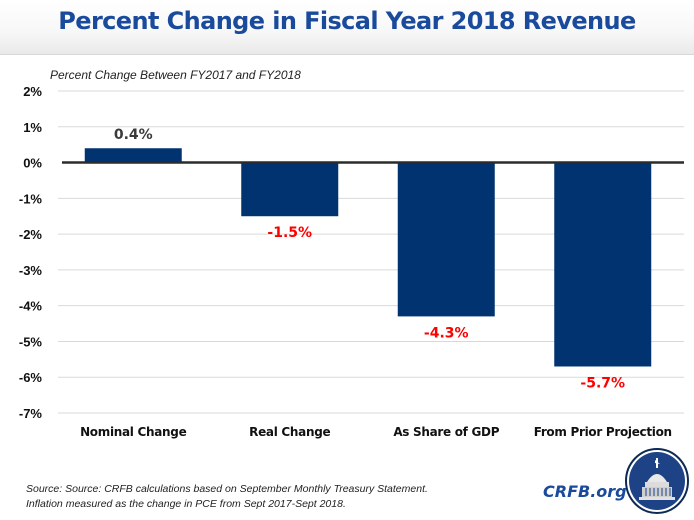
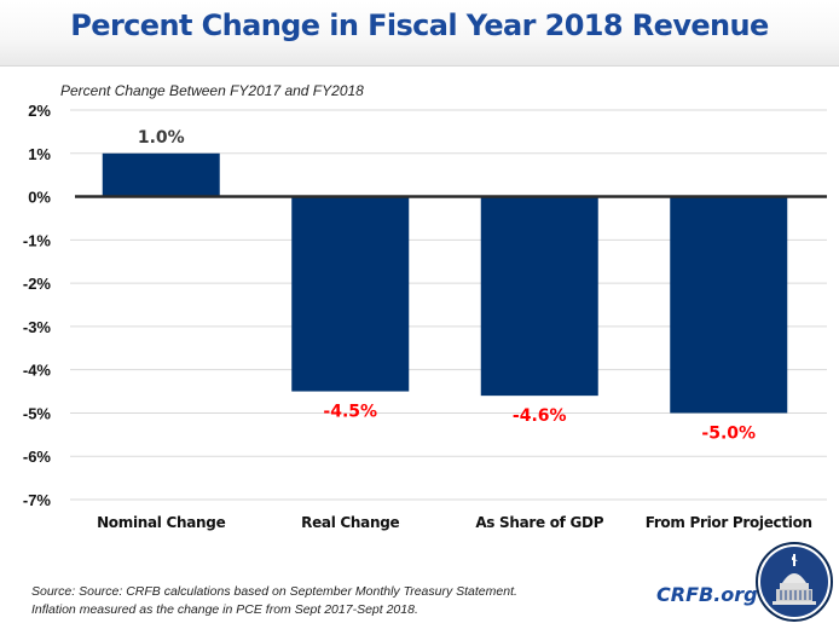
Nominal Change: 0.4% -> 1.0%
Real Change: -1.5% -> -4.5%
As Share of GDP: -4.3% -> -4.6%
From Prior Projection: -5.7% -> -5.0%
